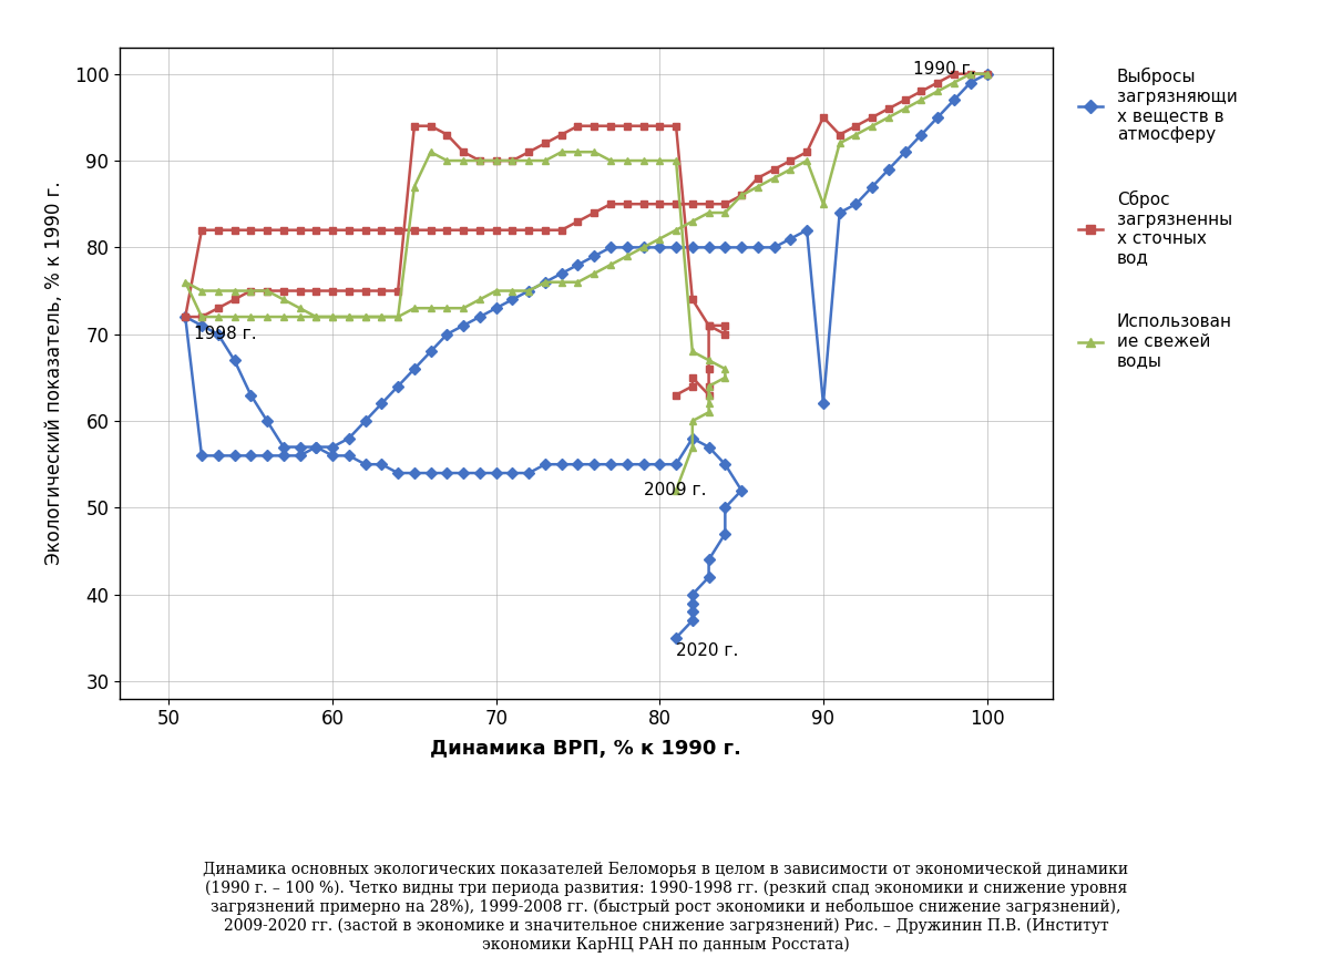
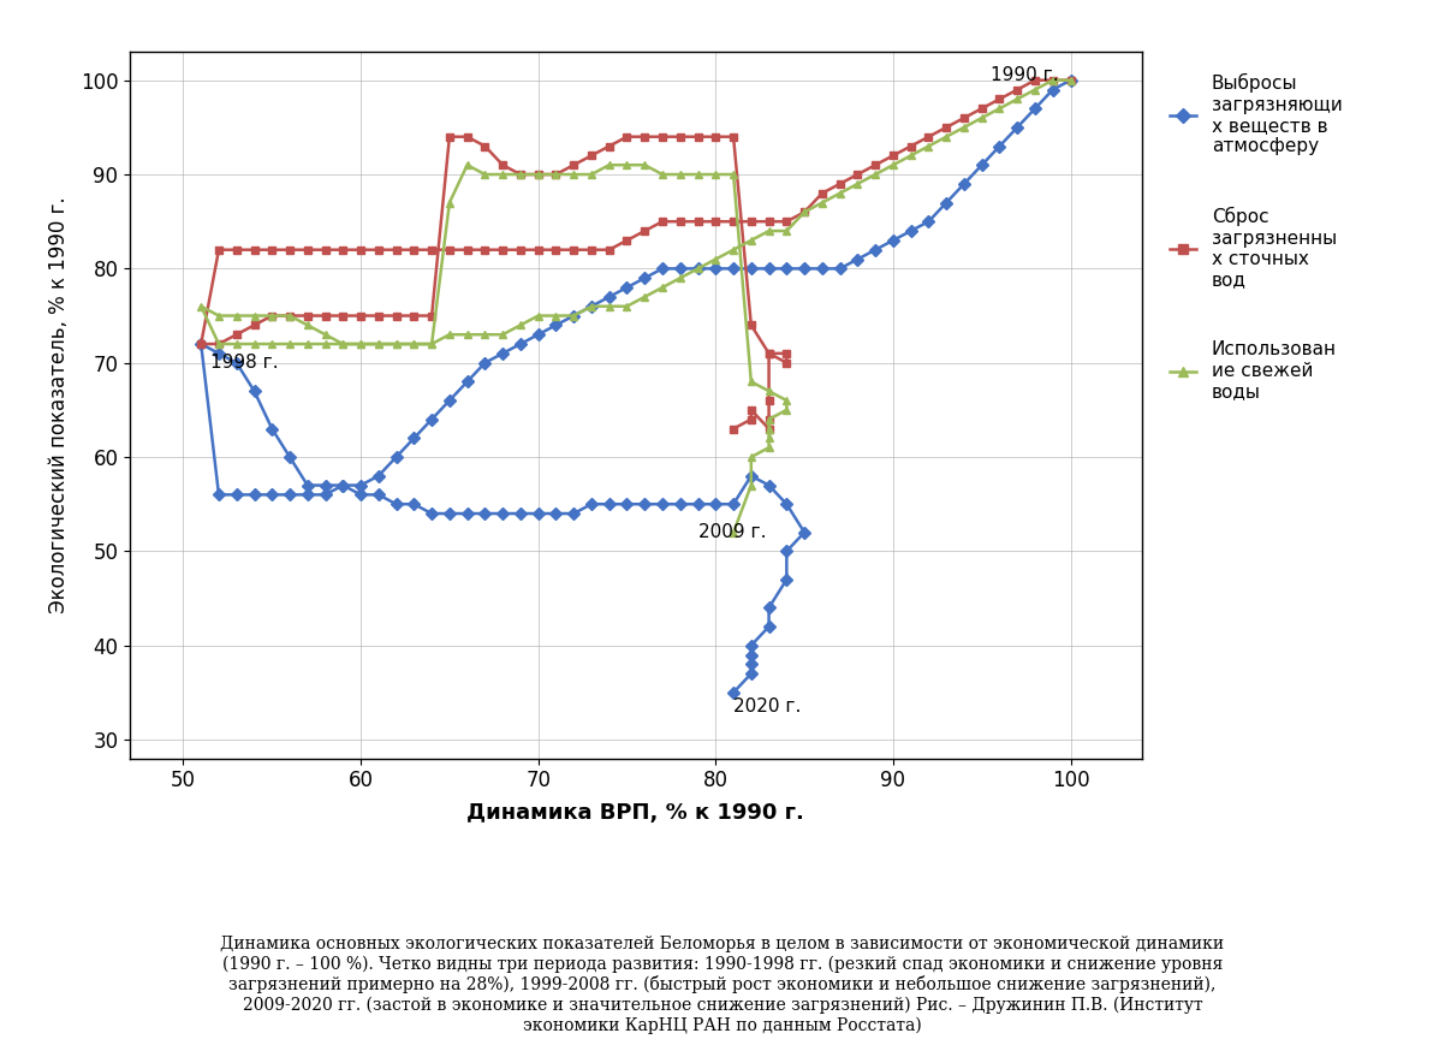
Выбросы загрязняющи х веществ в атмосферу/90: 62 -> 83
Сброс загрязненны х сточных вод/90: 95 -> 92
Использован ие свежей воды/90: 85 -> 91
